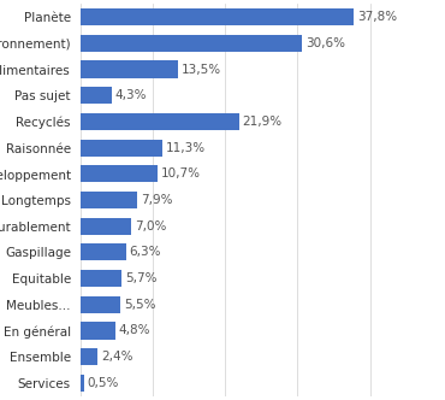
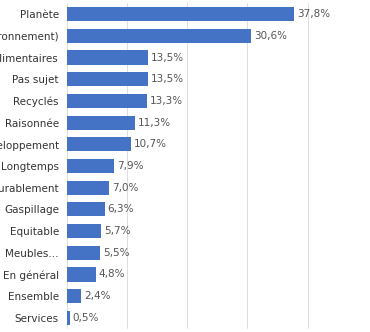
Pas sujet: 4,3% -> 13,5%
Recyclés: 21,9% -> 13,3%
